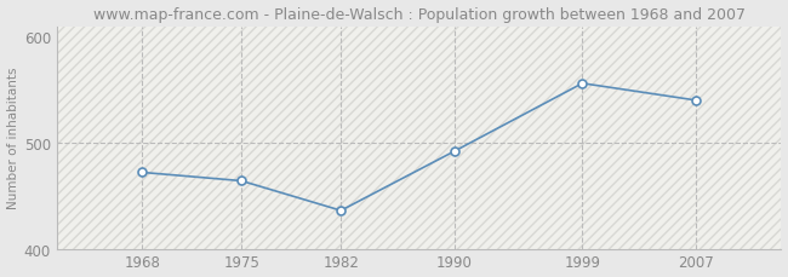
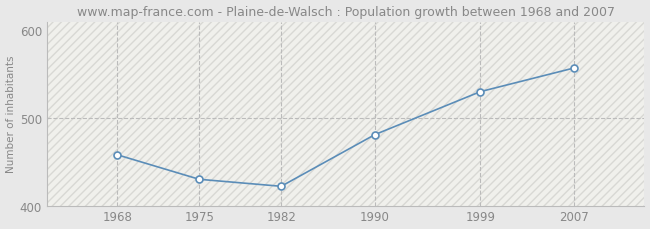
1968: 472 -> 458
1975: 464 -> 430
1982: 436 -> 422
1990: 492 -> 481
1999: 556 -> 530
2007: 540 -> 557
